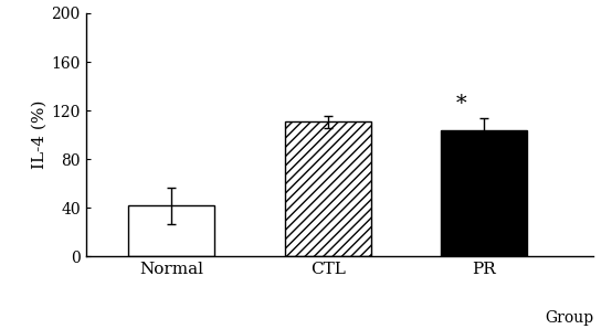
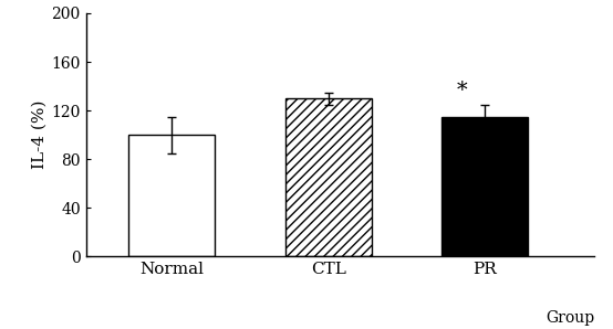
Normal: 42 -> 100
CTL: 111 -> 130
PR: 104 -> 115
